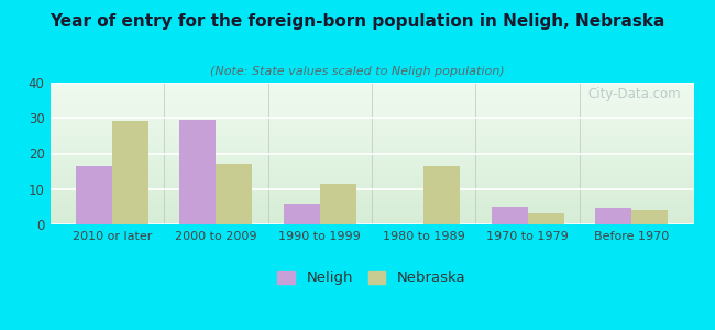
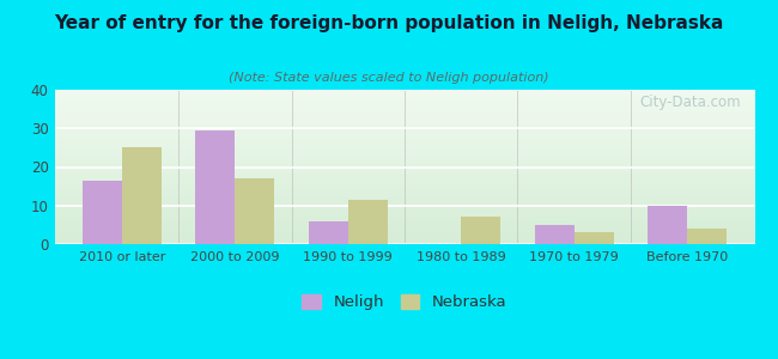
Nebraska/2010 or later: 29.0 -> 25.0
Nebraska/1980 to 1989: 16.5 -> 7.0
Neligh/Before 1970: 4.5 -> 10.0
